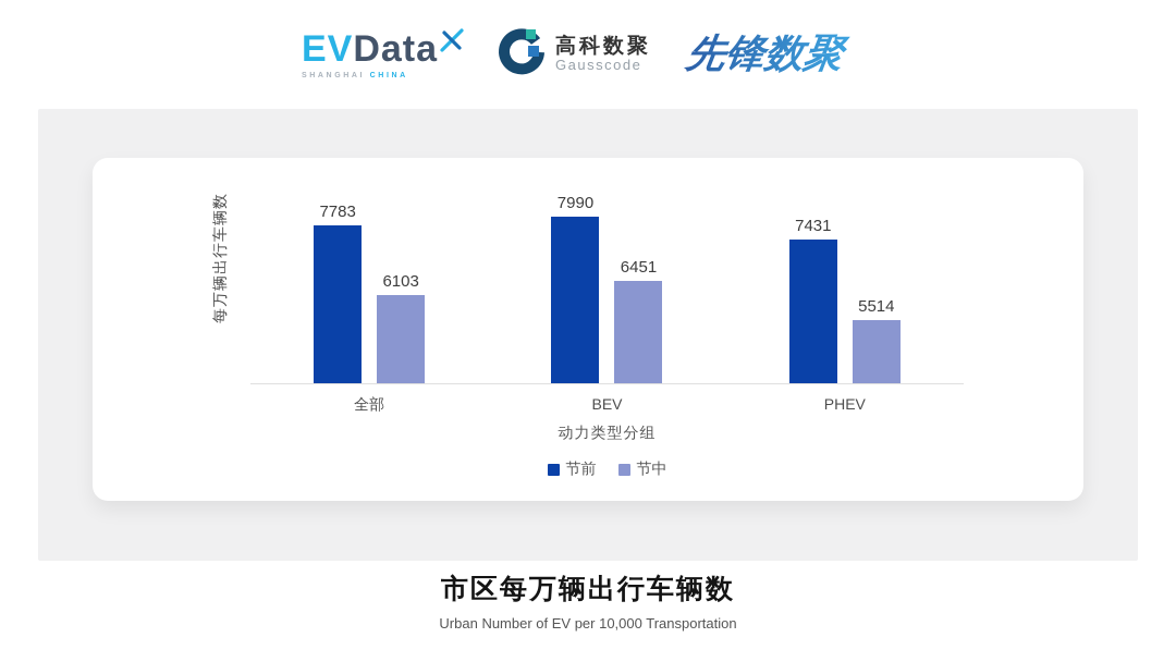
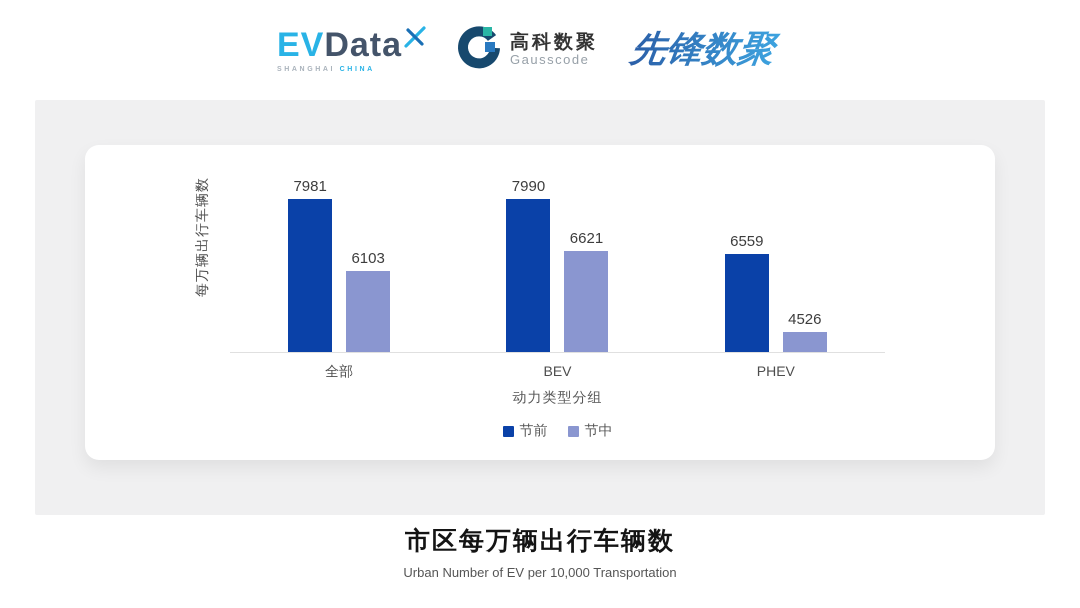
节前/全部: 7783 -> 7981
节中/BEV: 6451 -> 6621
节前/PHEV: 7431 -> 6559
节中/PHEV: 5514 -> 4526
